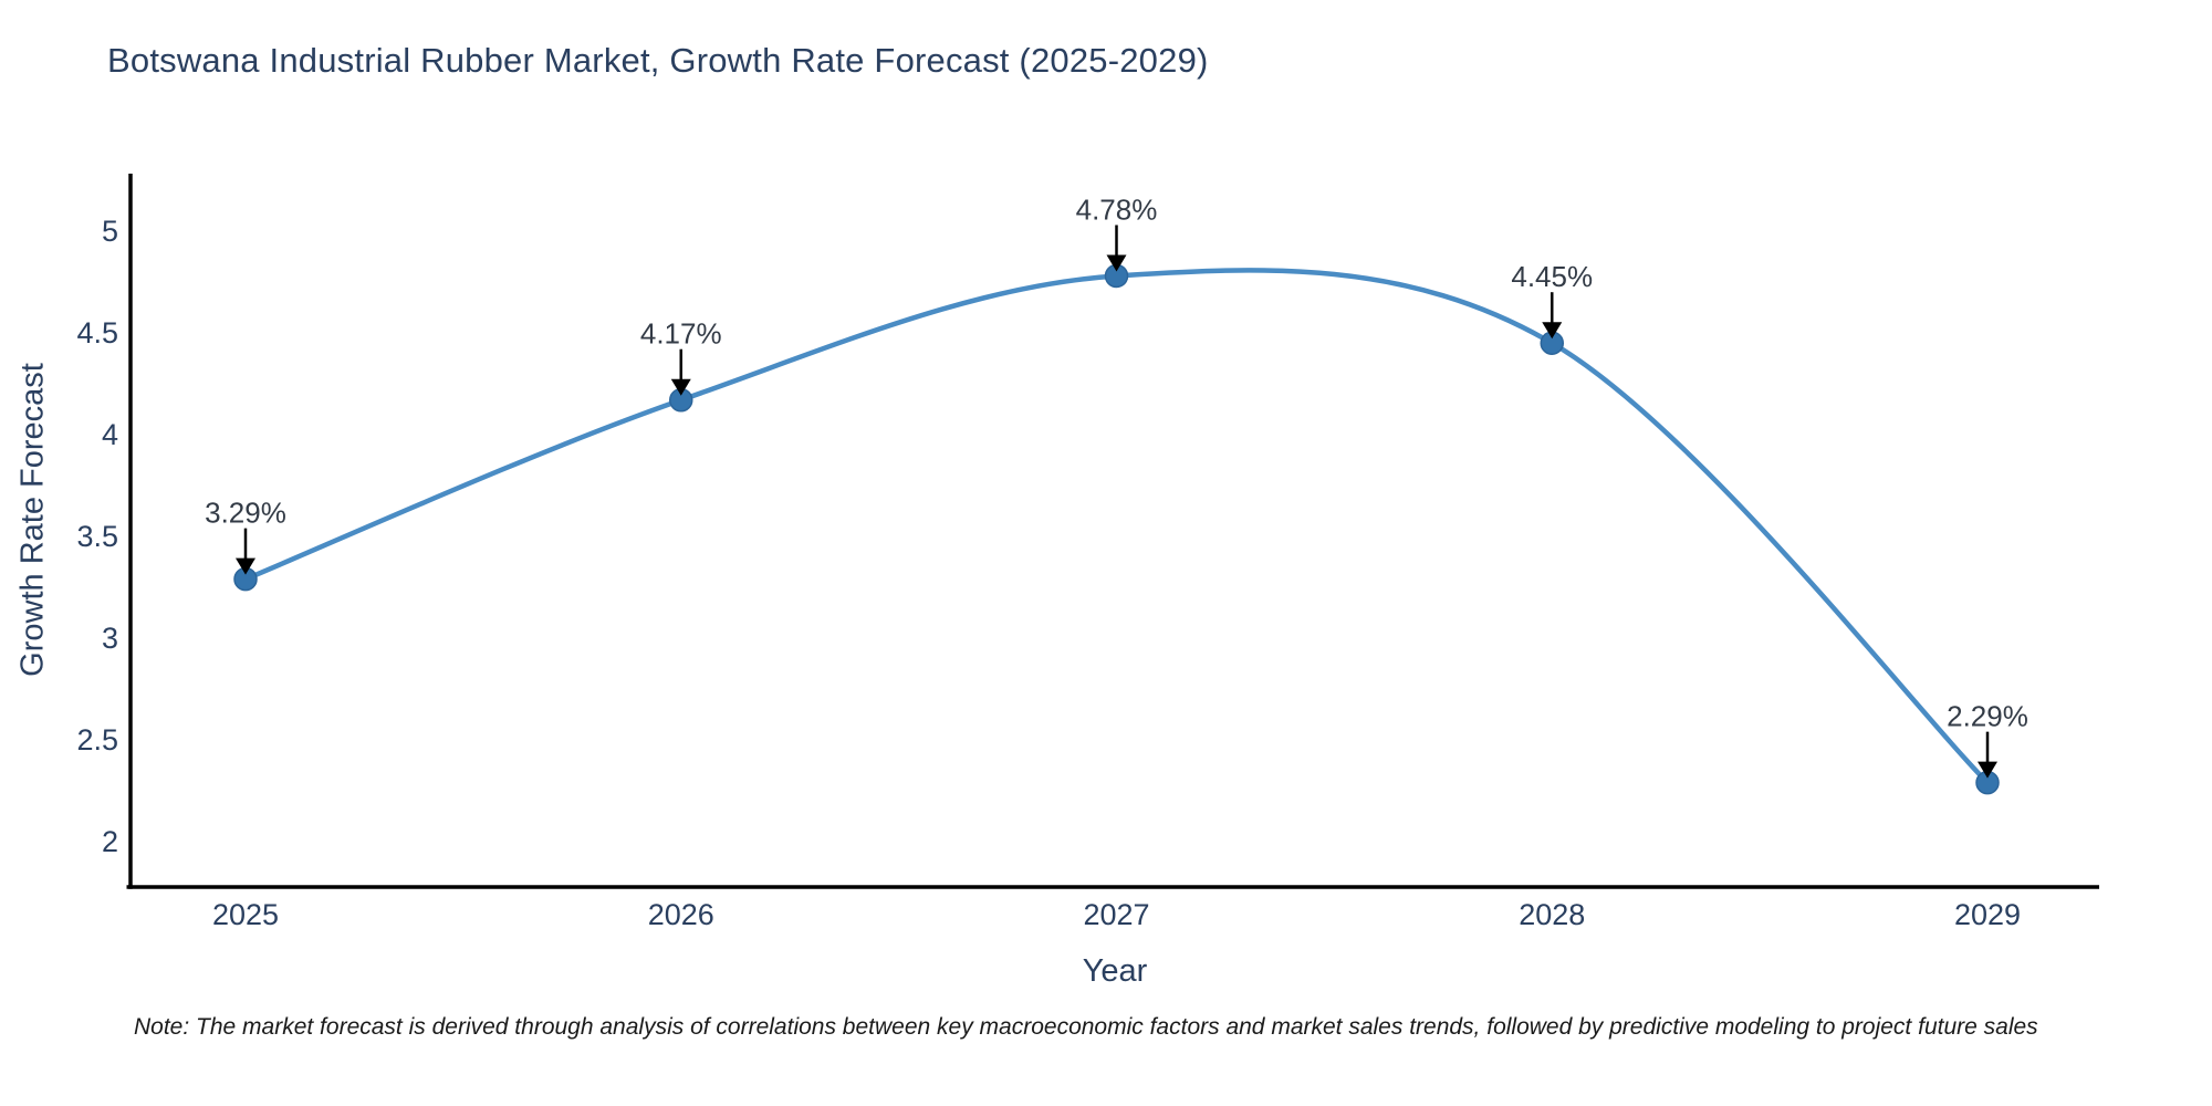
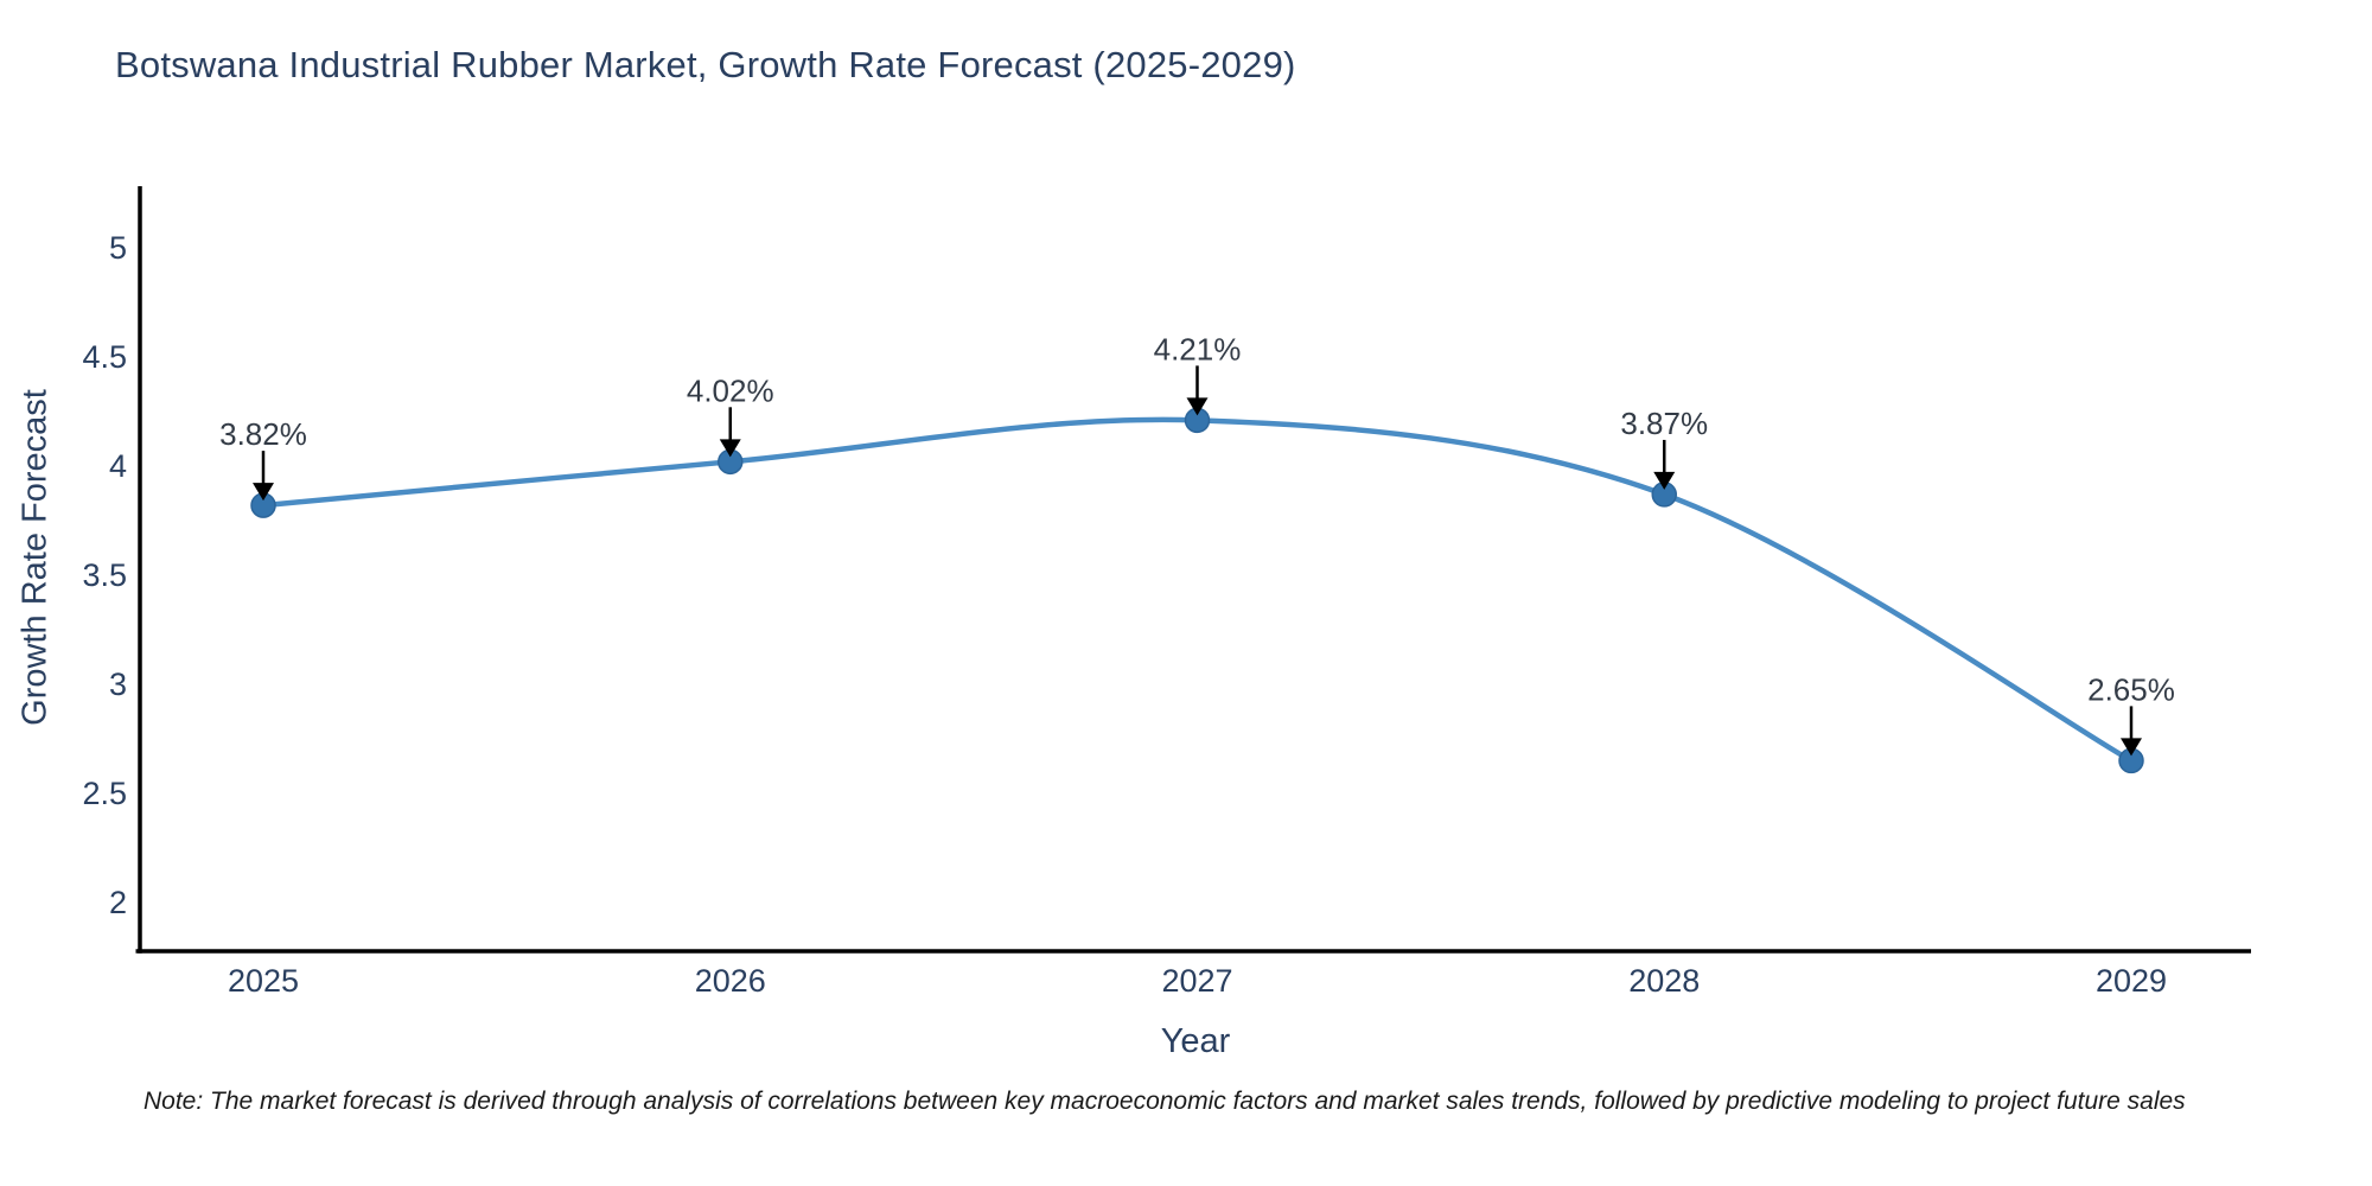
2025: 3.29% -> 3.82%
2026: 4.17% -> 4.02%
2027: 4.78% -> 4.21%
2028: 4.45% -> 3.87%
2029: 2.29% -> 2.65%
